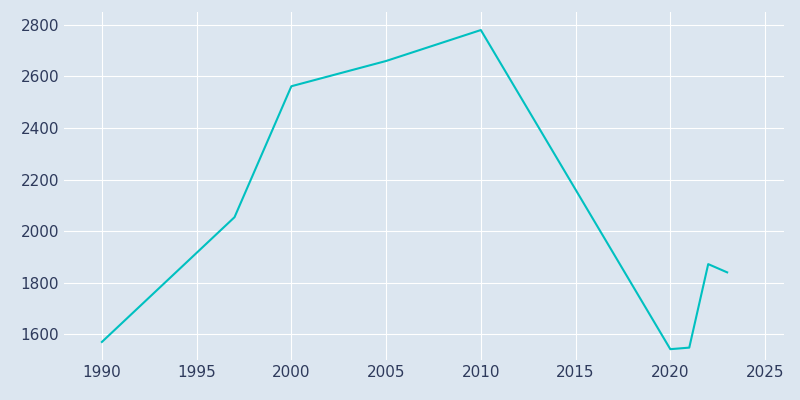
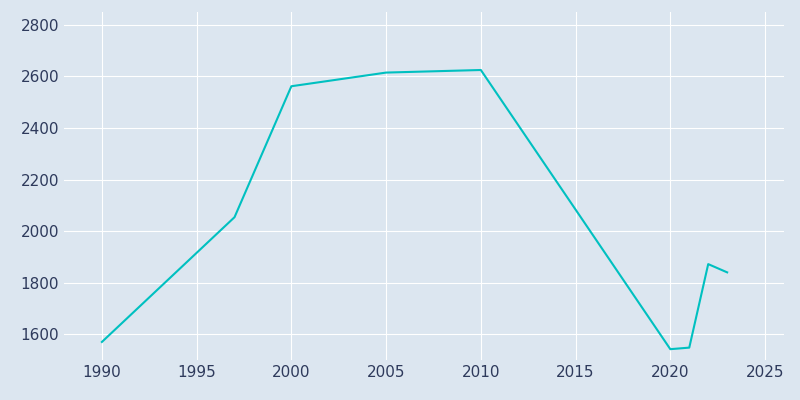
2005: 2660 -> 2615
2010: 2780 -> 2625
